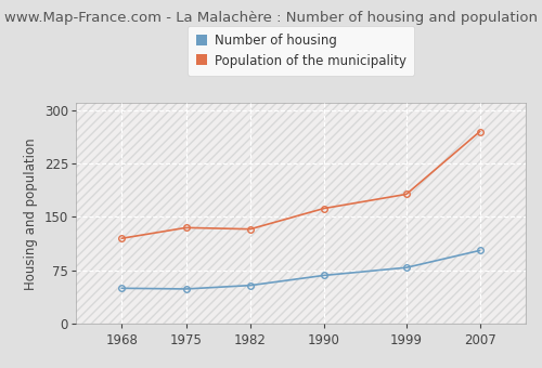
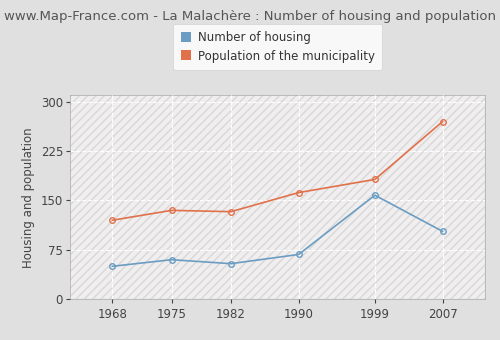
Number of housing/1975: 49 -> 60
Number of housing/1999: 79 -> 158
